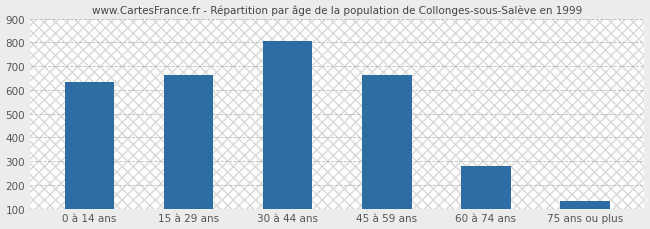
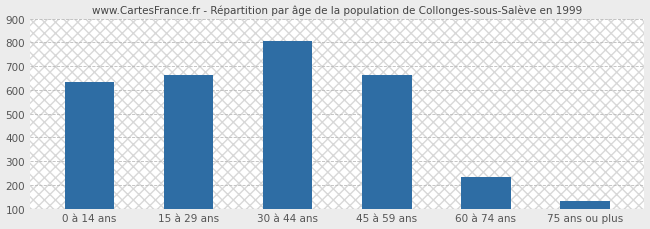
60 à 74 ans: 278 -> 235
